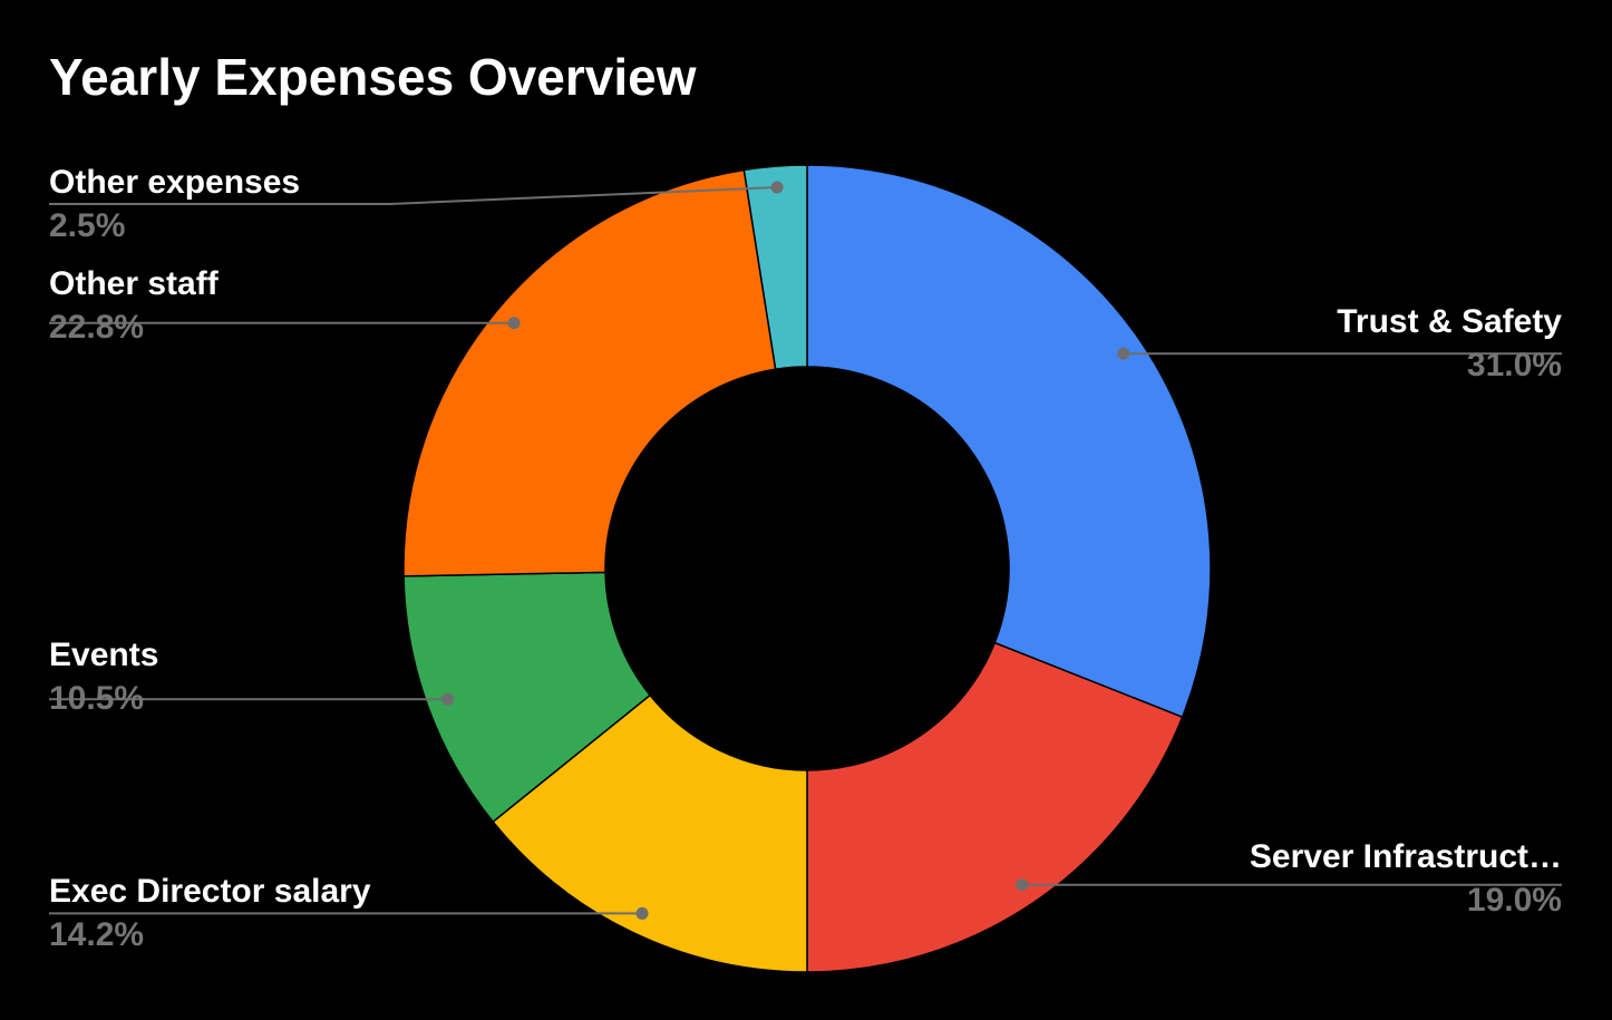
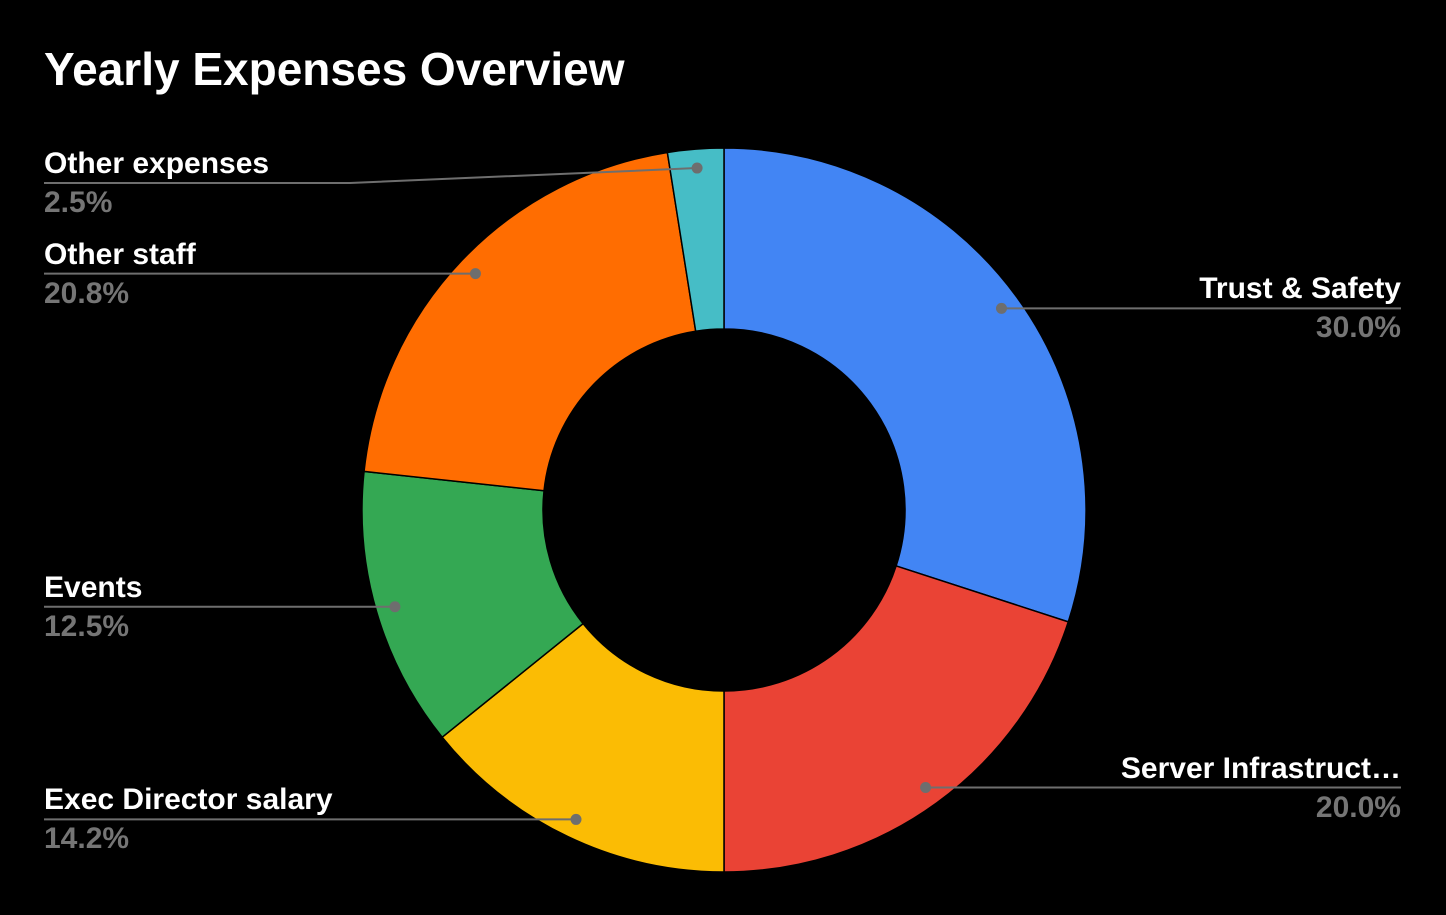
Trust & Safety: 31.0% -> 30.0%
Server Infrastruct…: 19.0% -> 20.0%
Events: 10.5% -> 12.5%
Other staff: 22.8% -> 20.8%
